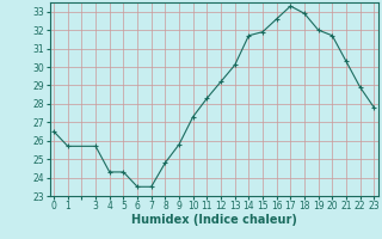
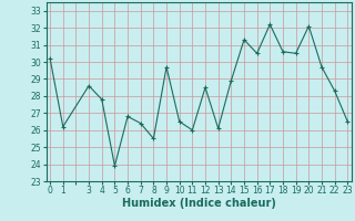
0: 26.5 -> 30.2
1: 25.7 -> 26.2
3: 25.7 -> 28.6
4: 24.3 -> 27.8
5: 24.3 -> 23.9
6: 23.5 -> 26.8
7: 23.5 -> 26.4
8: 24.8 -> 25.5
9: 25.8 -> 29.7
10: 27.3 -> 26.5
11: 28.3 -> 26.0
12: 29.2 -> 28.5
13: 30.1 -> 26.1
14: 31.7 -> 28.9
15: 31.9 -> 31.3
16: 32.6 -> 30.5
17: 33.3 -> 32.2
18: 32.9 -> 30.6
19: 32.0 -> 30.5
20: 31.7 -> 32.1
21: 30.3 -> 29.7
22: 28.9 -> 28.3
23: 27.8 -> 26.5
